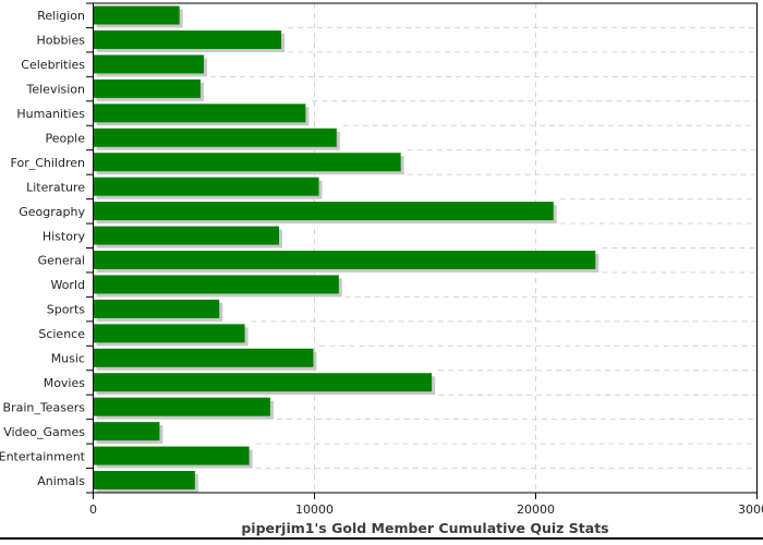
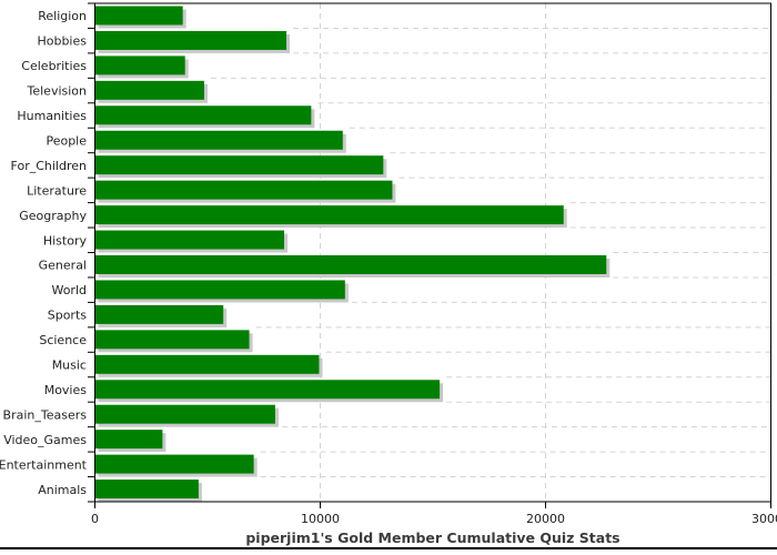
Celebrities: 5000 -> 4000
For_Children: 13900 -> 12800
Literature: 10200 -> 13200
